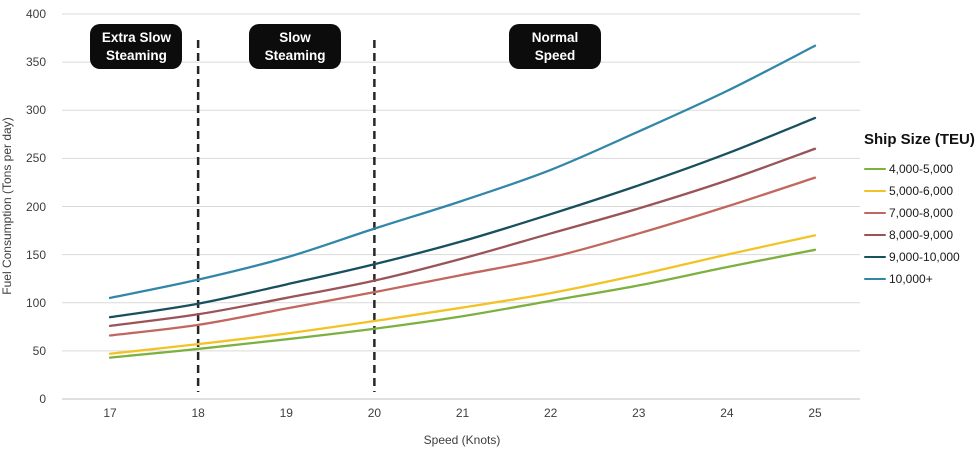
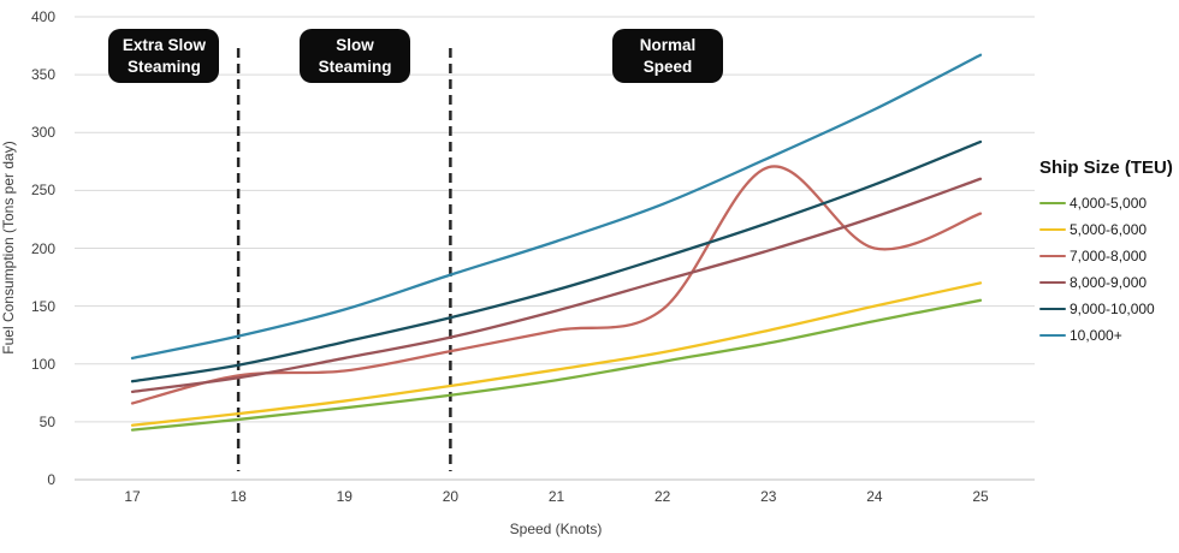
7,000-8,000/18: 80 -> 90
7,000-8,000/23: 170 -> 270
